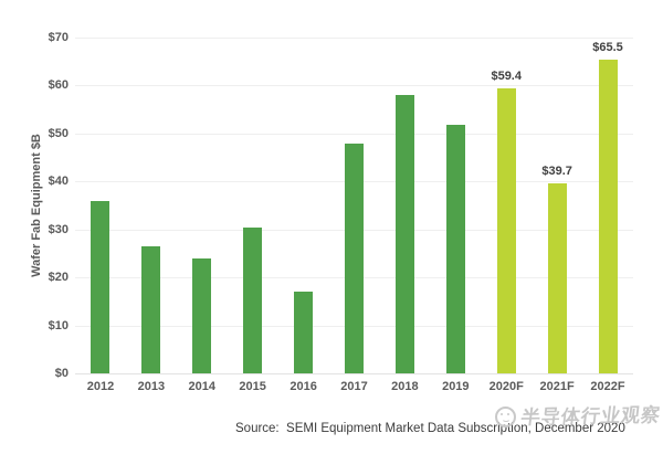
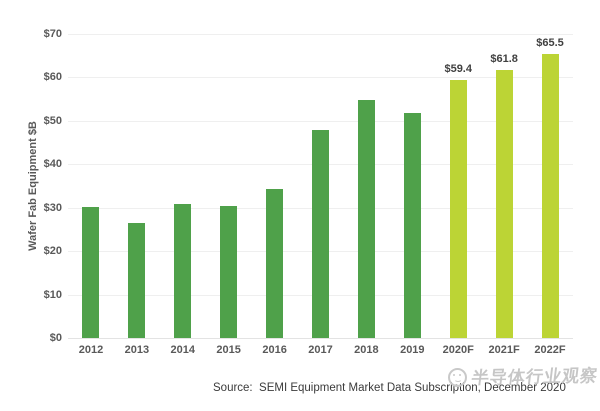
2012: $36 -> $30
2014: $24 -> $31
2016: $17 -> $34
2018: $58 -> $55
2021F: $39.7 -> $61.8
